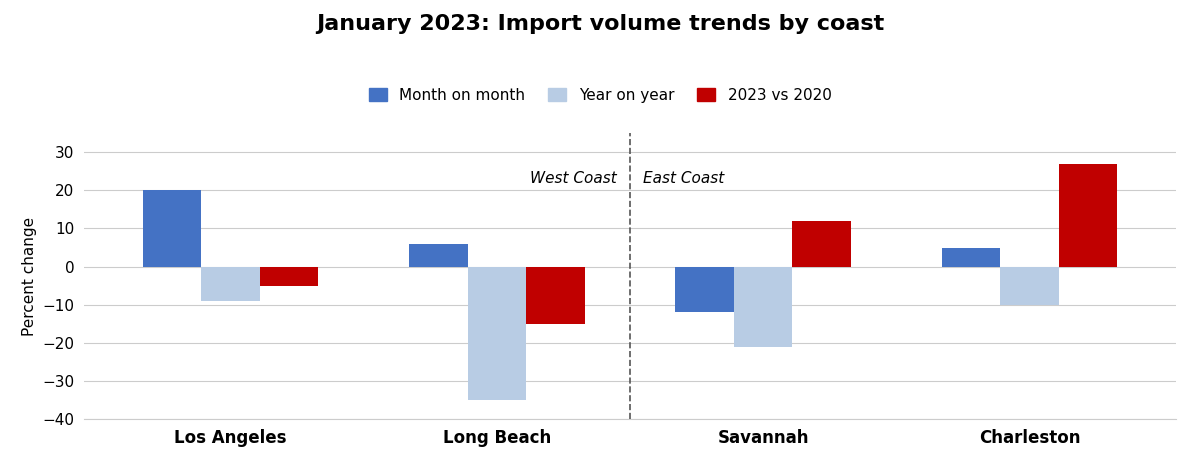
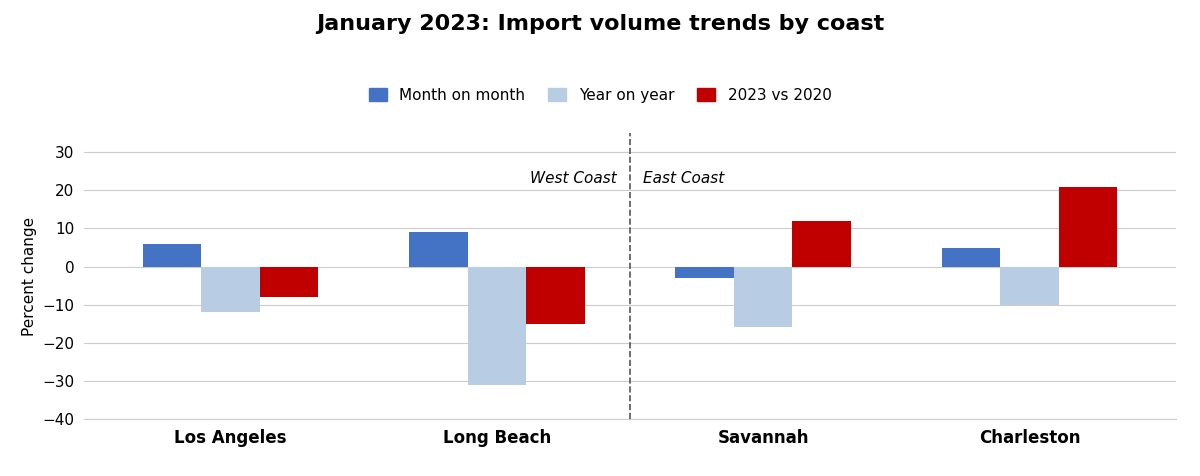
Month on month/Los Angeles: 20 -> 6
Year on year/Los Angeles: -9 -> -12
2023 vs 2020/Los Angeles: -5 -> -8
Month on month/Long Beach: 6 -> 9
Year on year/Long Beach: -35 -> -31
Month on month/Savannah: -12 -> -3
Year on year/Savannah: -21 -> -16
2023 vs 2020/Charleston: 27 -> 21
